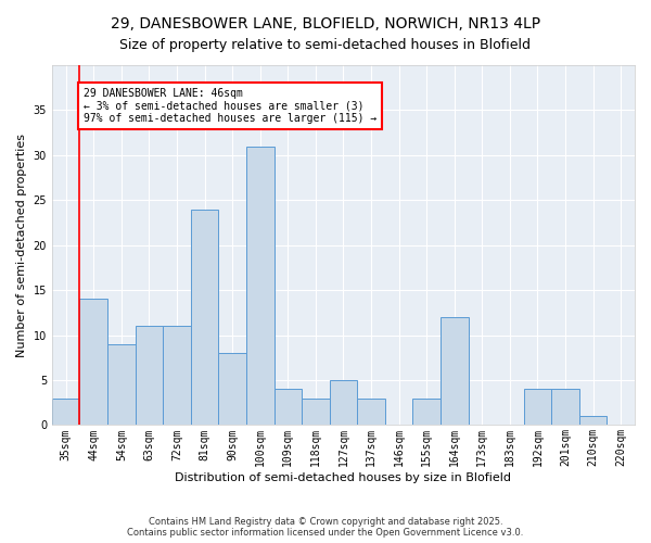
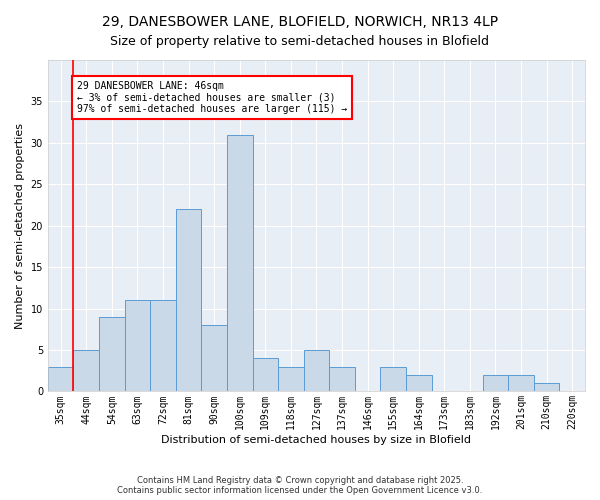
44sqm: 14 -> 5
81sqm: 24 -> 22
164sqm: 12 -> 2
192sqm: 4 -> 2
201sqm: 4 -> 2
